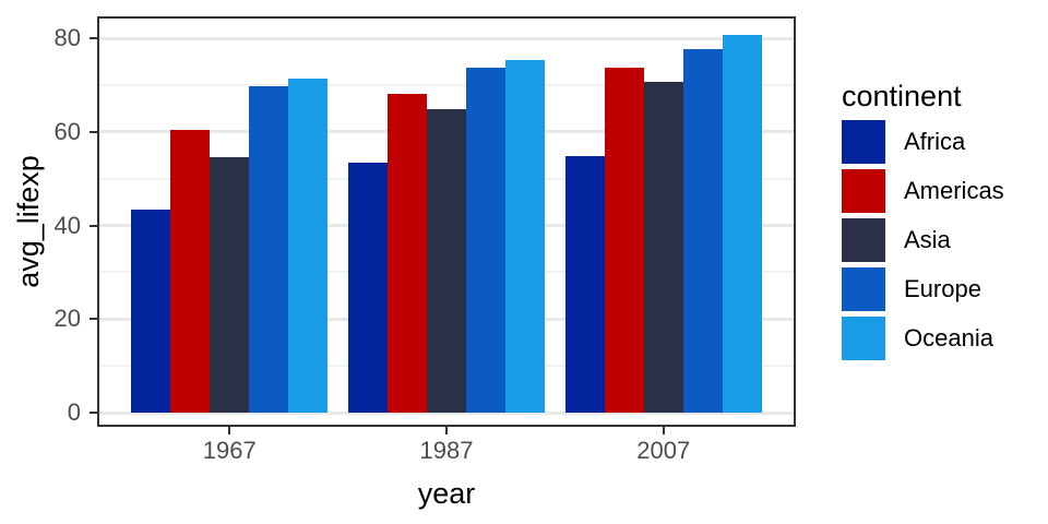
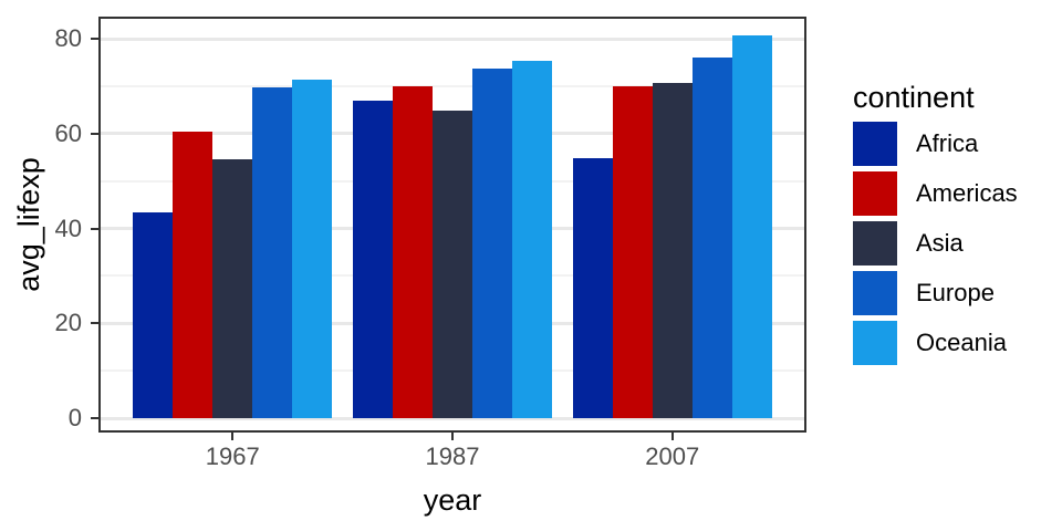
Africa/1987: 53 -> 67
Americas/1987: 68 -> 70
Americas/2007: 74 -> 70
Europe/2007: 78 -> 76
